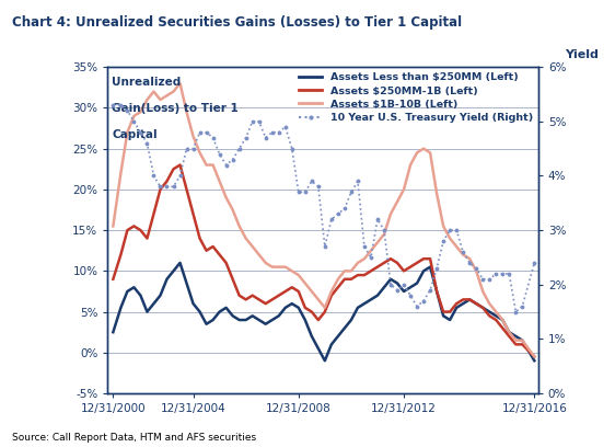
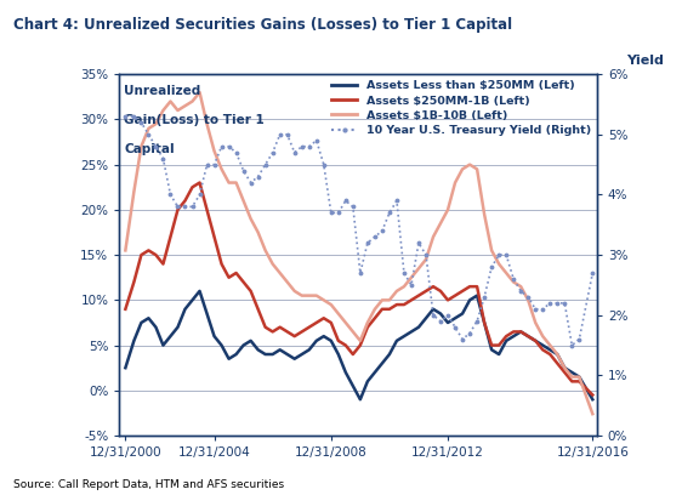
Assets $1B-10B (Left)/12/31/2016: -0.5% -> -2.6%
10 Year U.S. Treasury Yield (Right)/12/31/2016: 2.4% -> 2.7%
